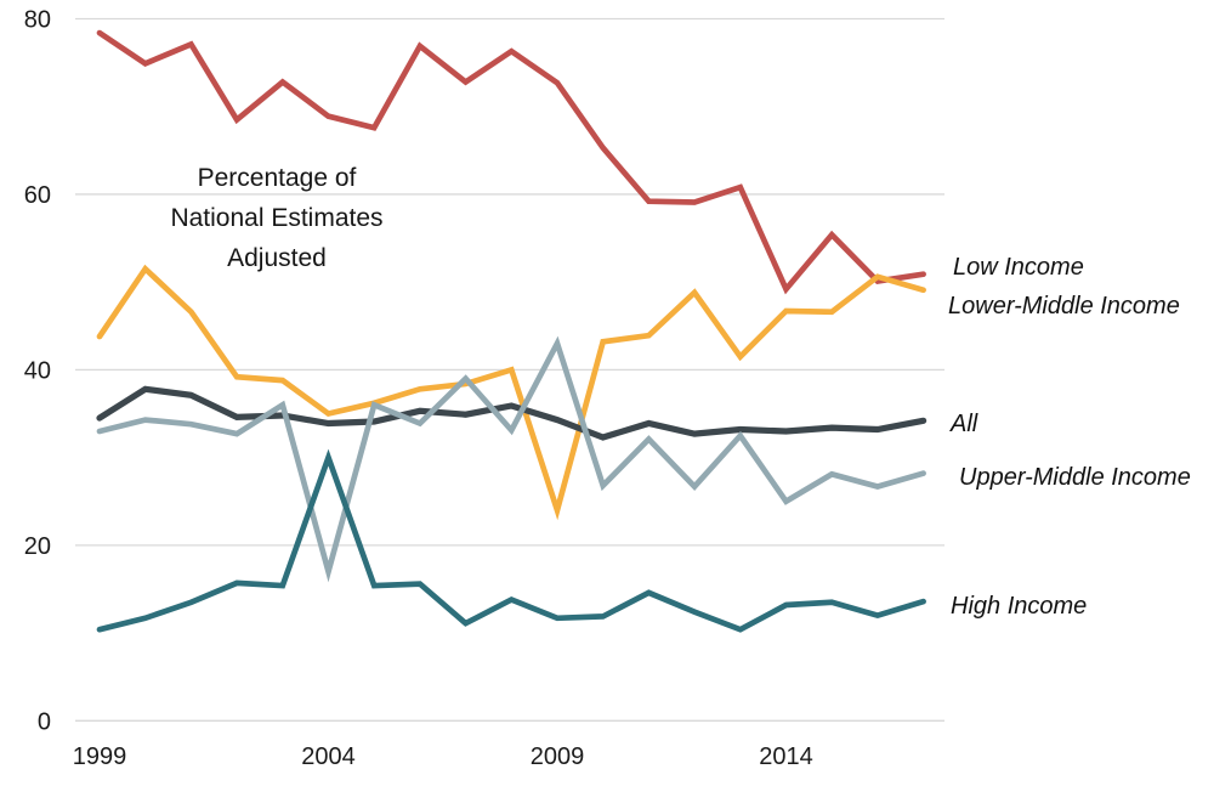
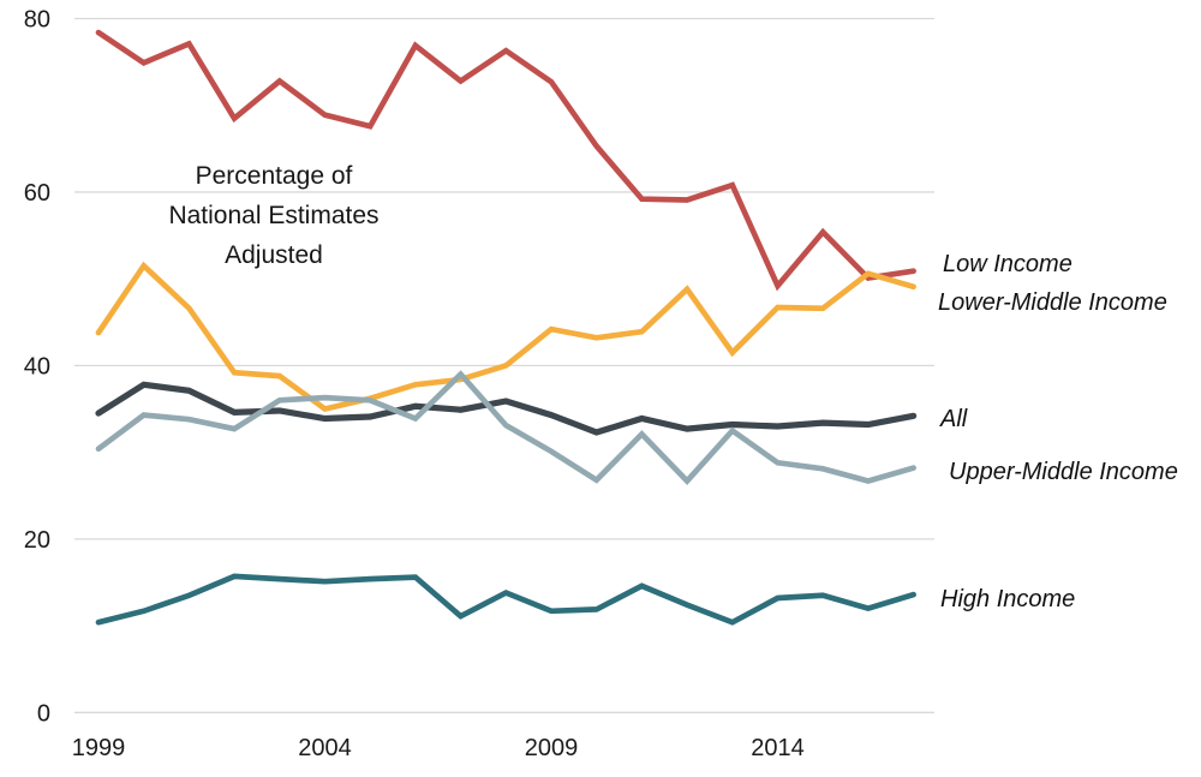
Upper-Middle Income/1999: 33 -> 30
Upper-Middle Income/2004: 17 -> 36
High Income/2004: 30 -> 15
Lower-Middle Income/2009: 24 -> 44
Upper-Middle Income/2009: 43 -> 30
Upper-Middle Income/2014: 25 -> 29
